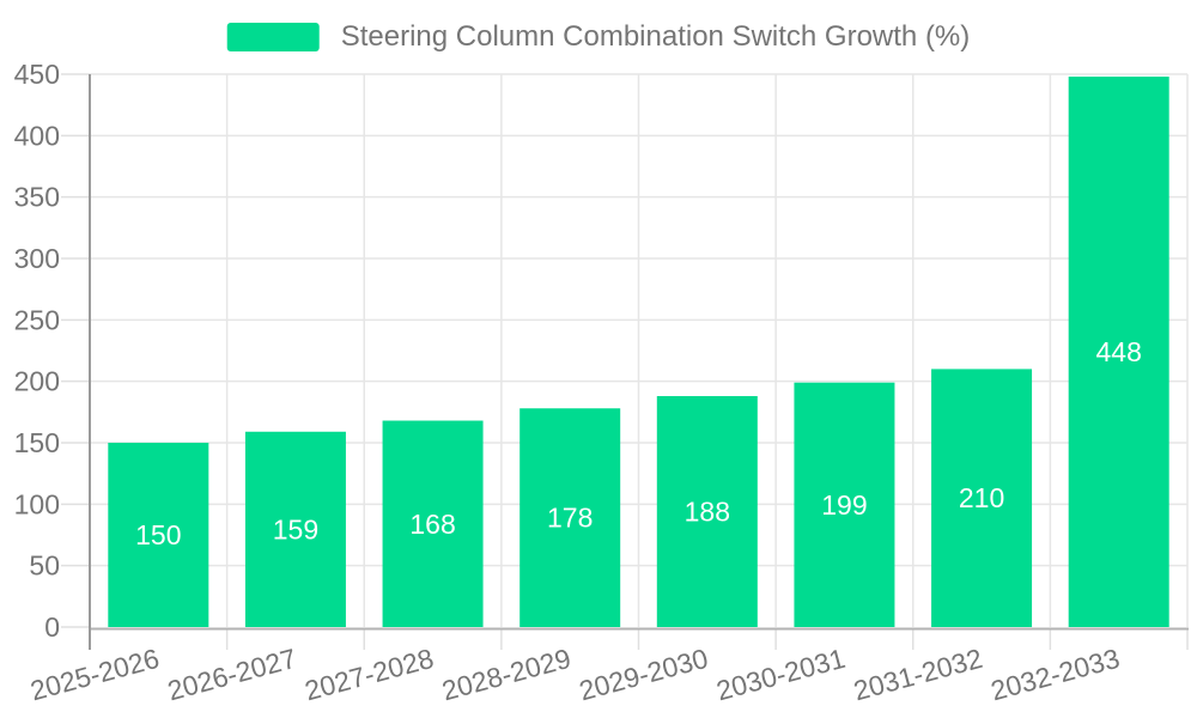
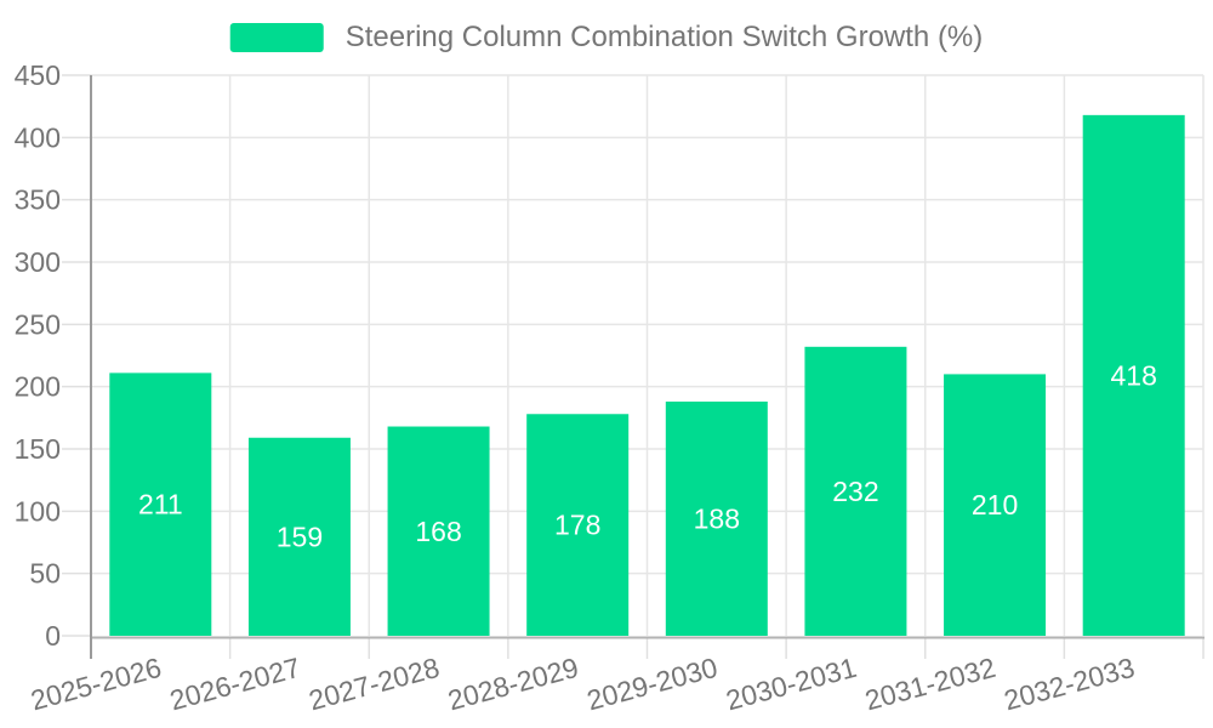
2025-2026: 150 -> 211
2030-2031: 199 -> 232
2032-2033: 448 -> 418
